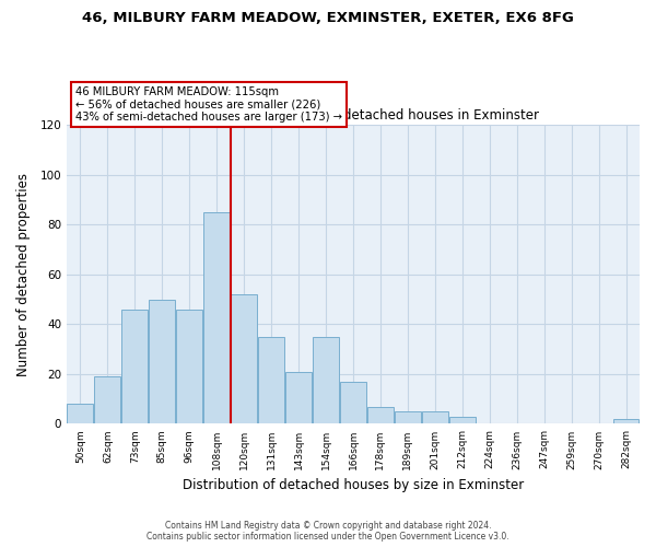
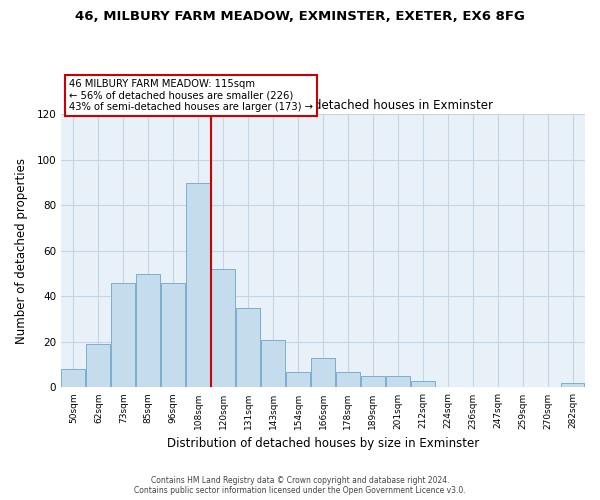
108sqm: 85 -> 90
154sqm: 35 -> 7
166sqm: 17 -> 13
